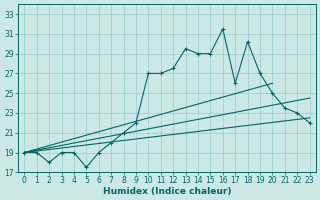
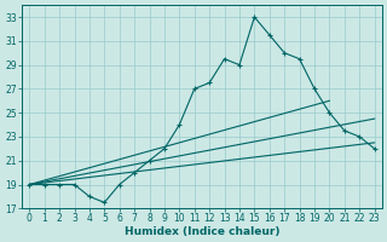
2: 18.0 -> 19.0
4: 19.0 -> 18.0
10: 27.0 -> 24.0
15: 29.0 -> 33.0
17: 26.0 -> 30.0
18: 30.2 -> 29.5
